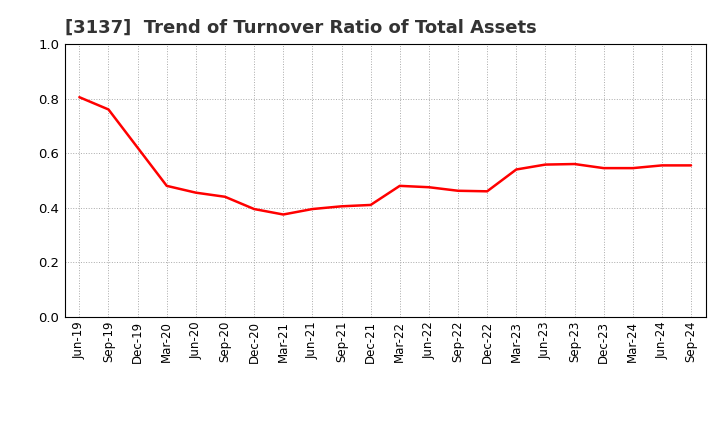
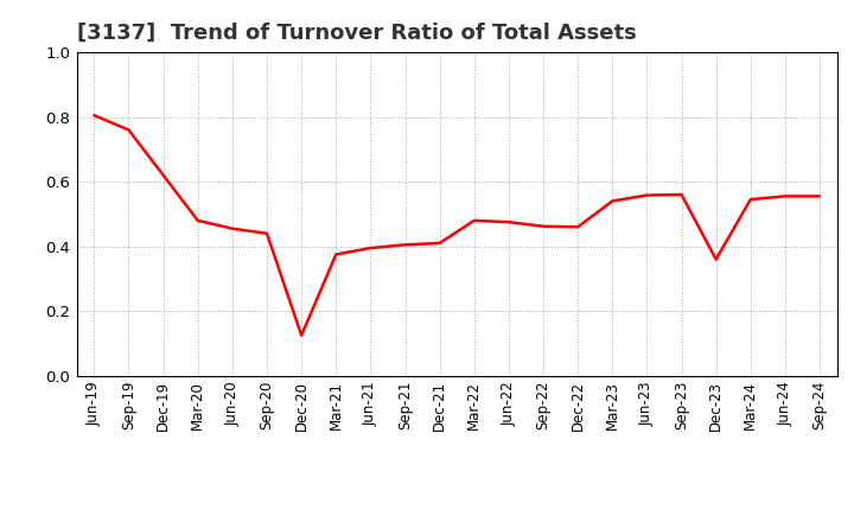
Dec-20: 0.395 -> 0.125
Dec-23: 0.545 -> 0.360
